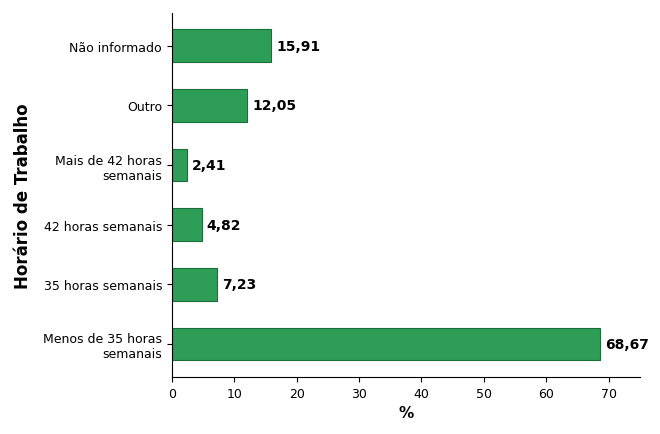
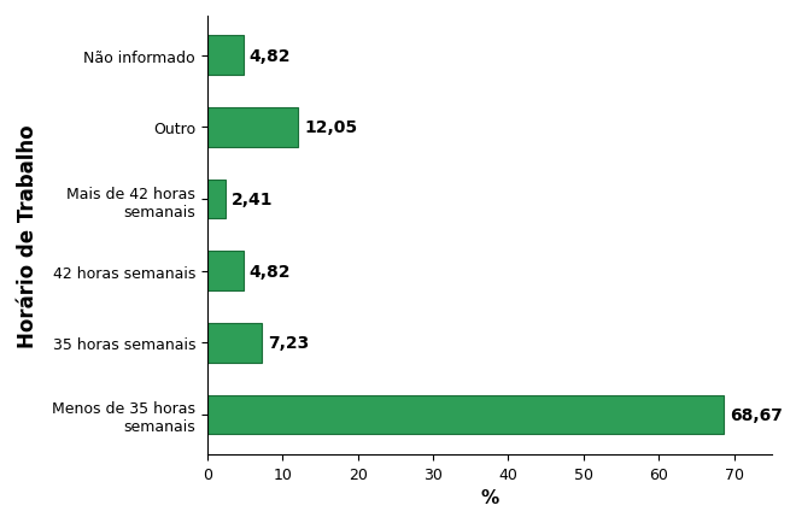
Não informado: 15,91 -> 4,82
